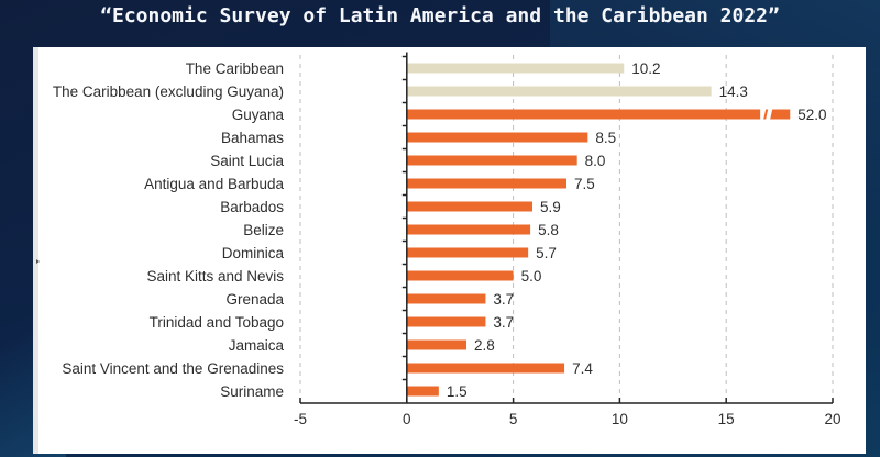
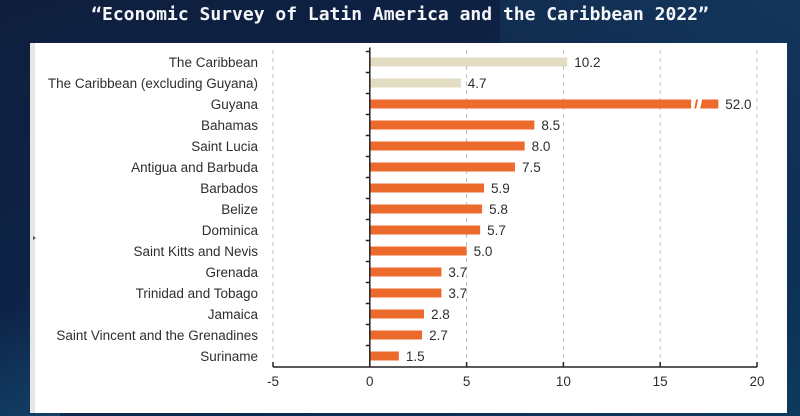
The Caribbean (excluding Guyana): 14.3 -> 4.7
Saint Vincent and the Grenadines: 7.4 -> 2.7
